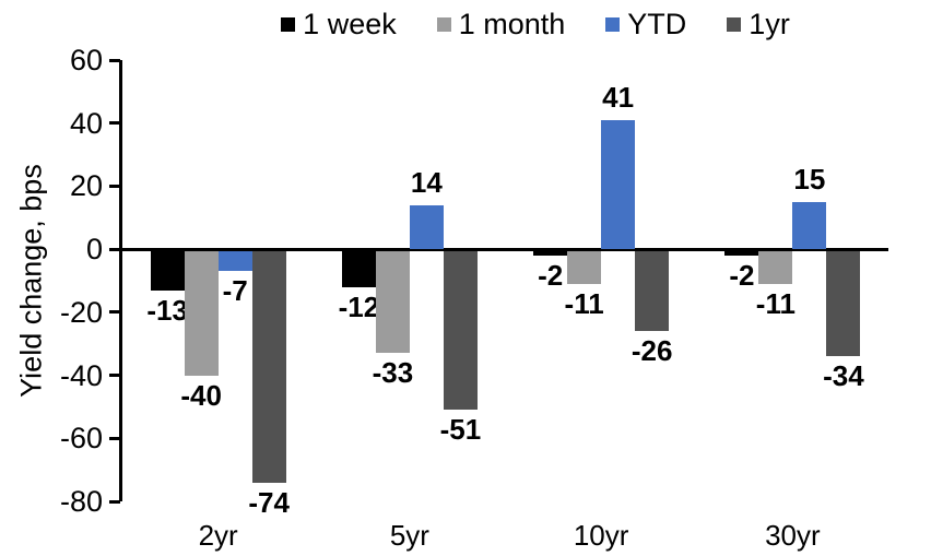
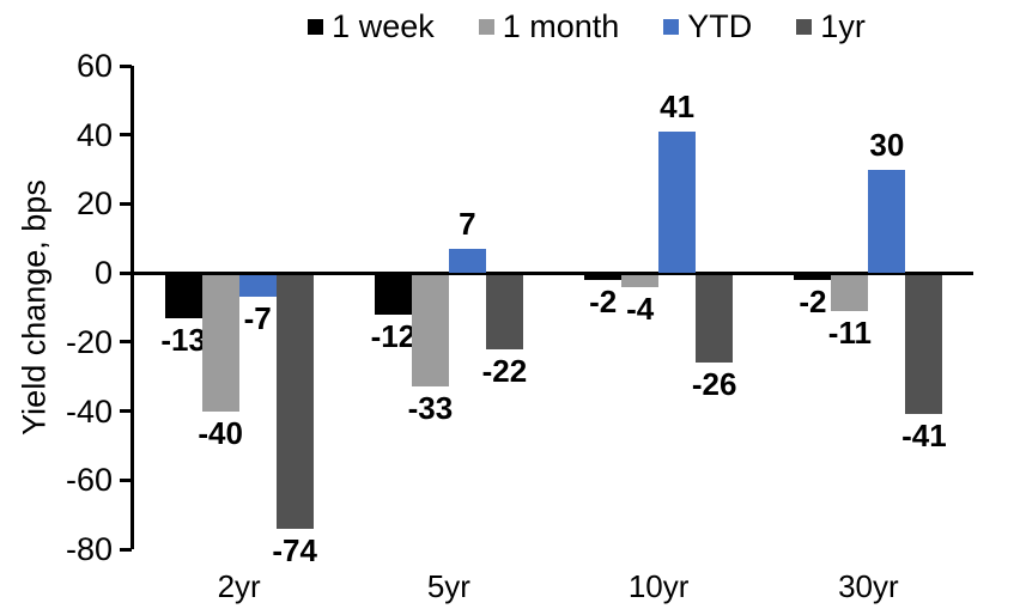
YTD/5yr: 14 -> 7
1yr/5yr: -51 -> -22
1 month/10yr: -11 -> -4
YTD/30yr: 15 -> 30
1yr/30yr: -34 -> -41
